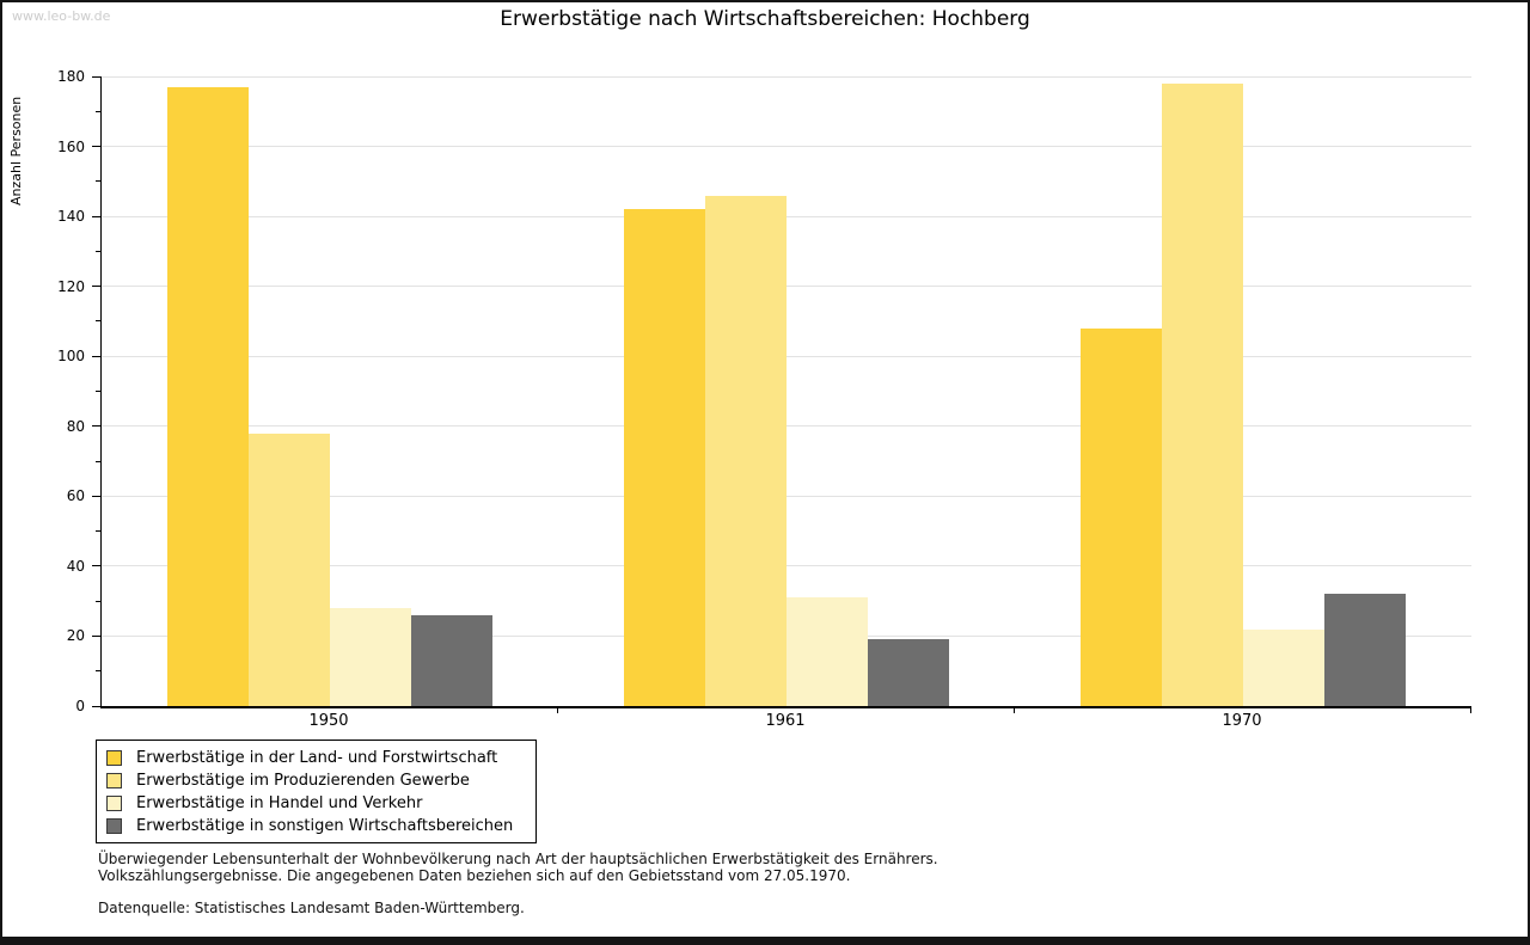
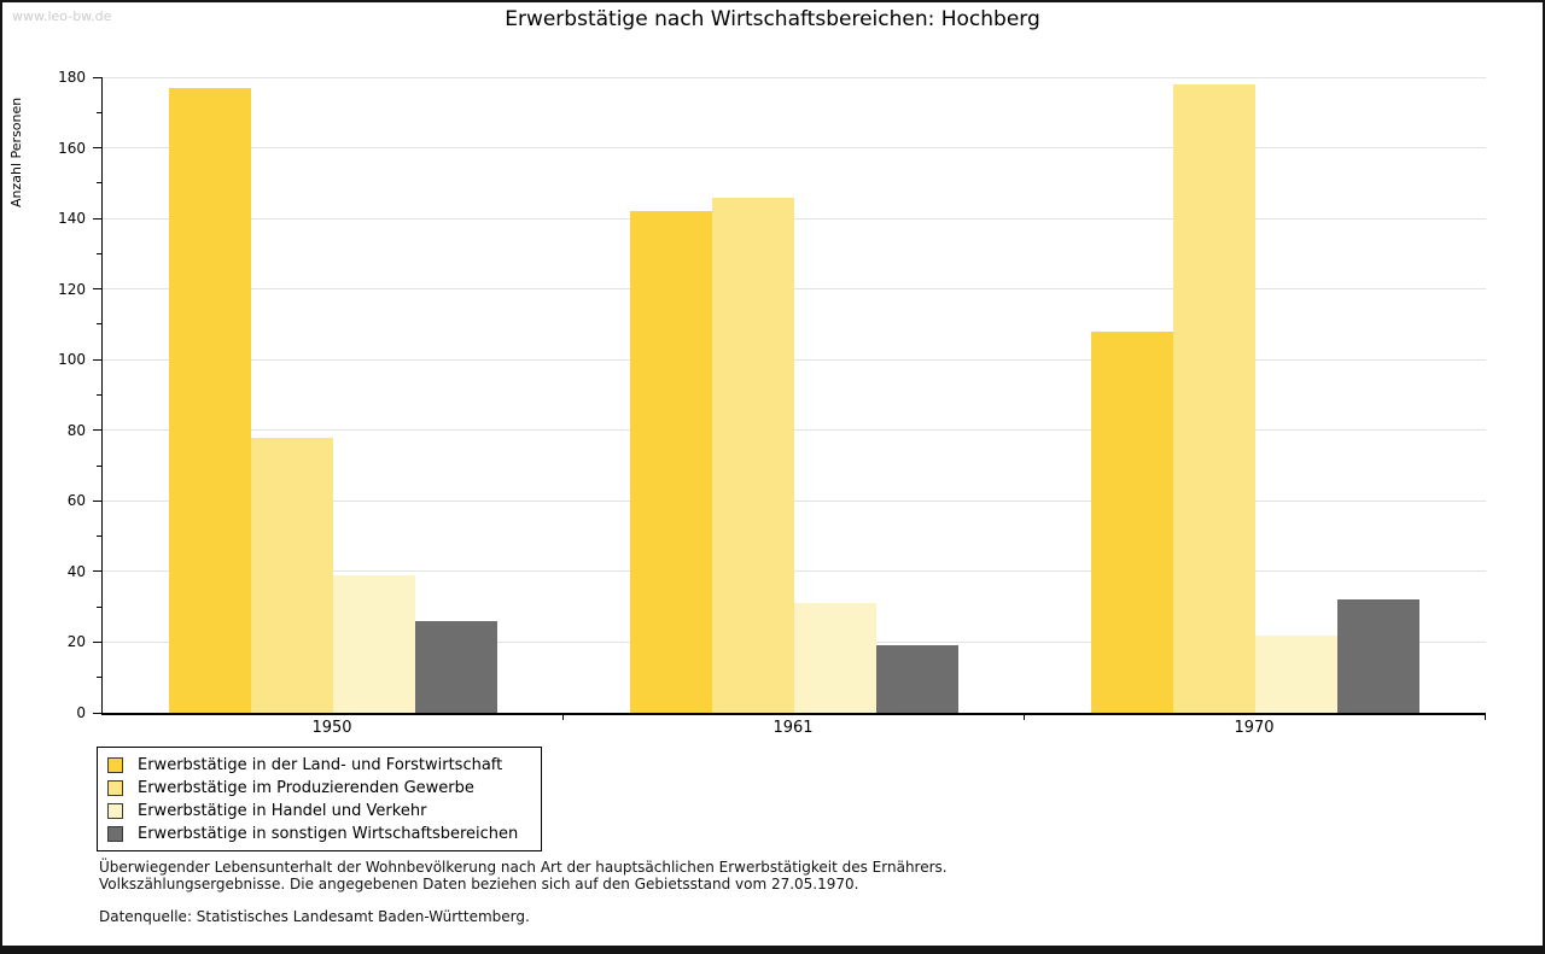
Erwerbstätige in Handel und Verkehr/1950: 28 -> 39
